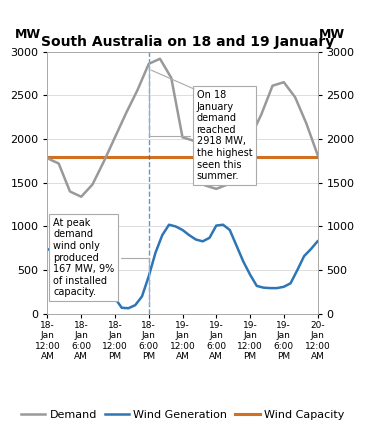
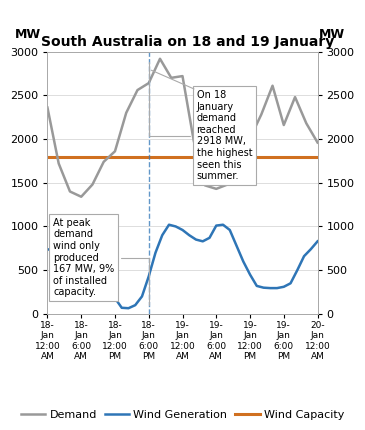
Demand/18- Jan 12:00 AM: 1780 -> 2360
Demand/18- Jan 12:00 PM: 2020 -> 1860
Demand/18- Jan 6:00 PM: 2860 -> 2640
Demand/19- Jan 12:00 AM: 2020 -> 2720
Demand/19- Jan 6:00 PM: 2650 -> 2160
Demand/20- Jan 12:00 AM: 1820 -> 1960
